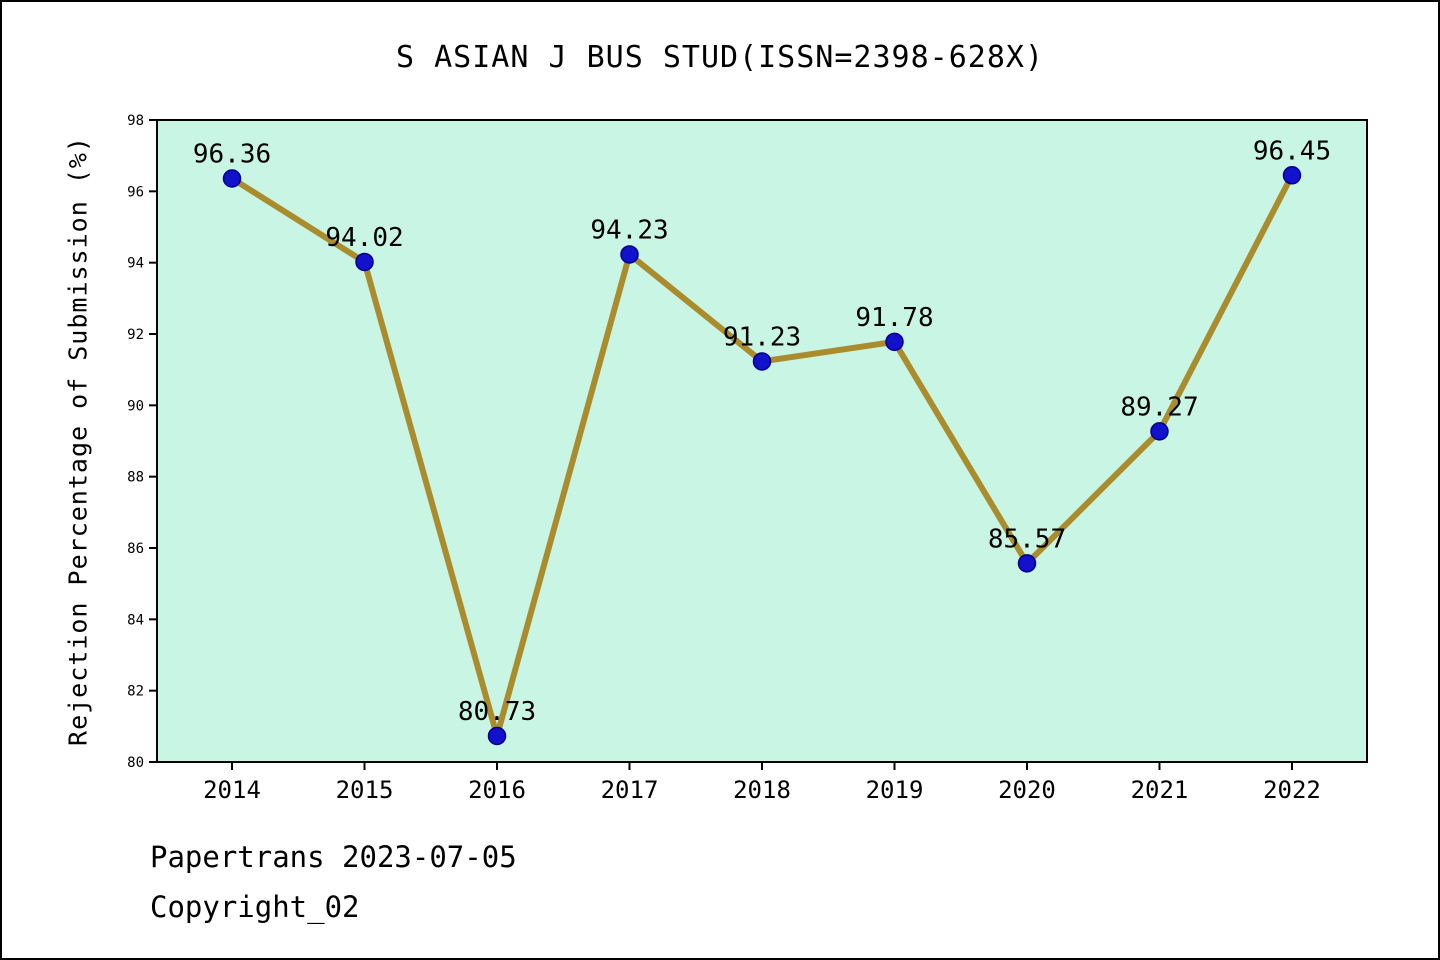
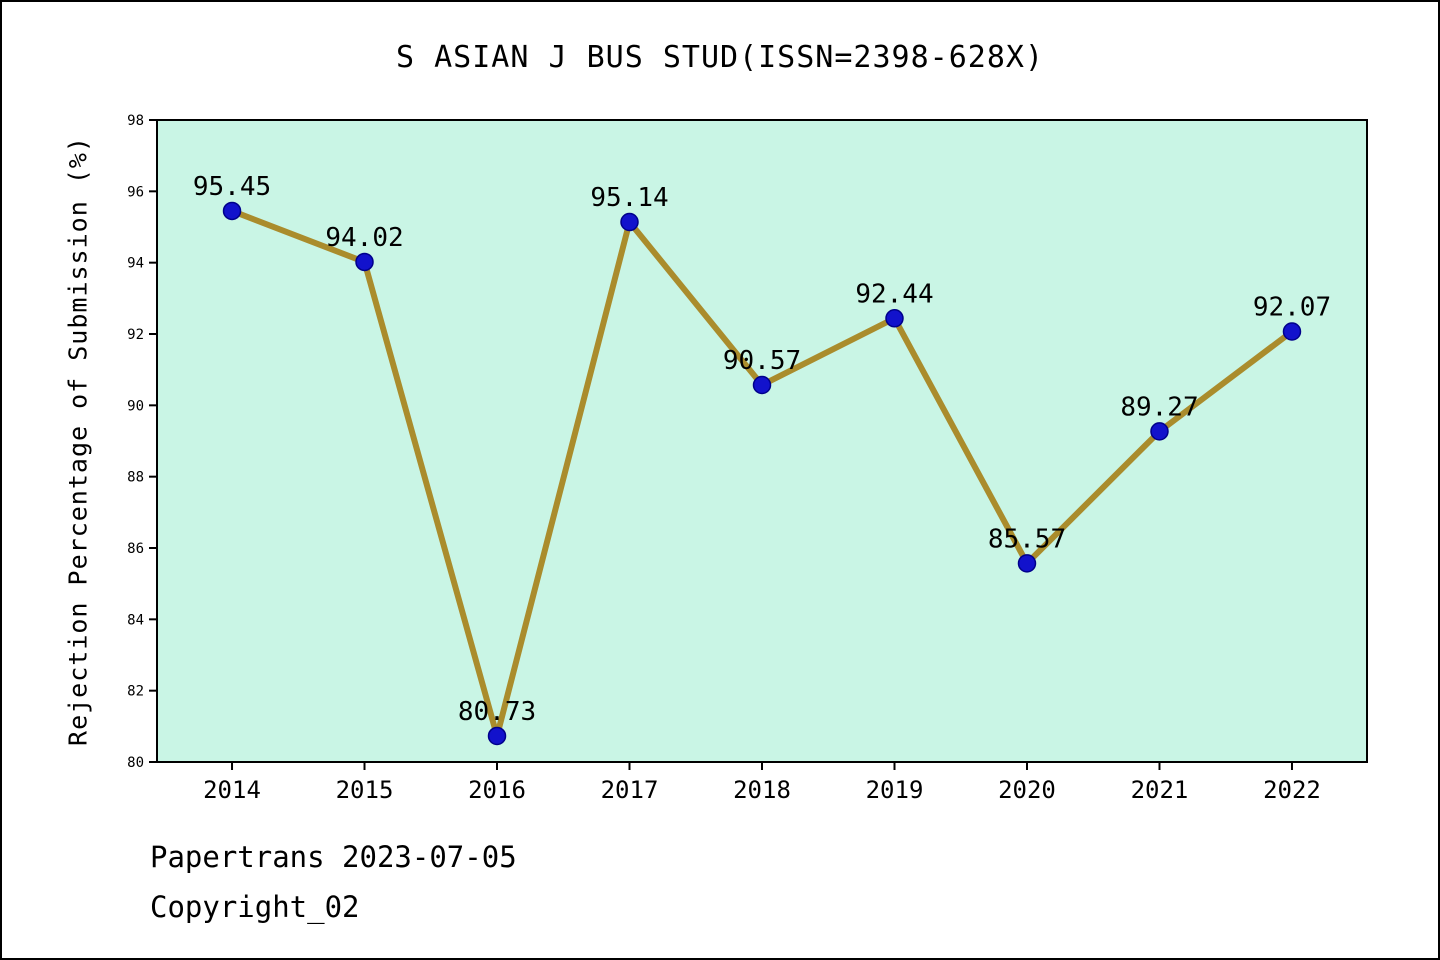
2014: 96.36 -> 95.45
2017: 94.23 -> 95.14
2018: 91.23 -> 90.57
2019: 91.78 -> 92.44
2022: 96.45 -> 92.07
